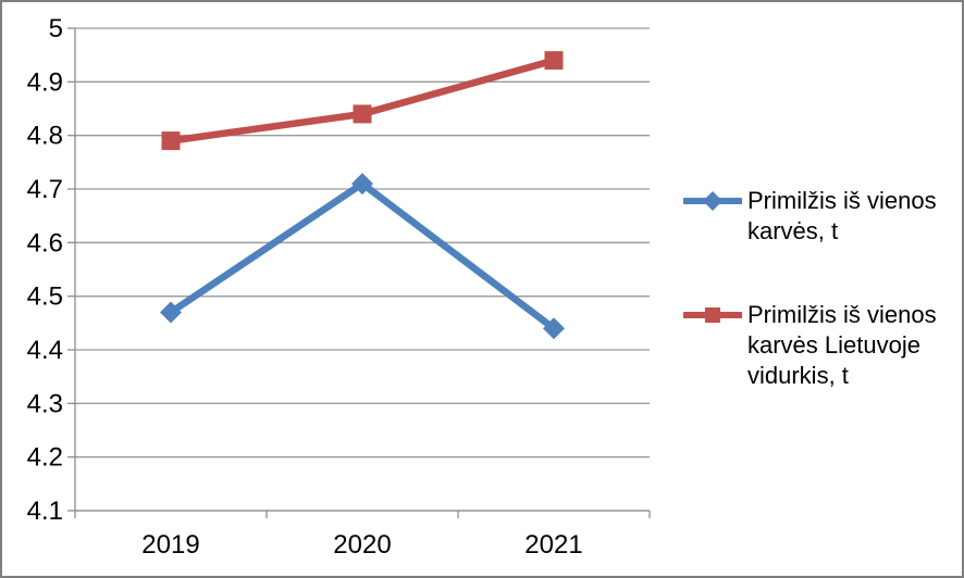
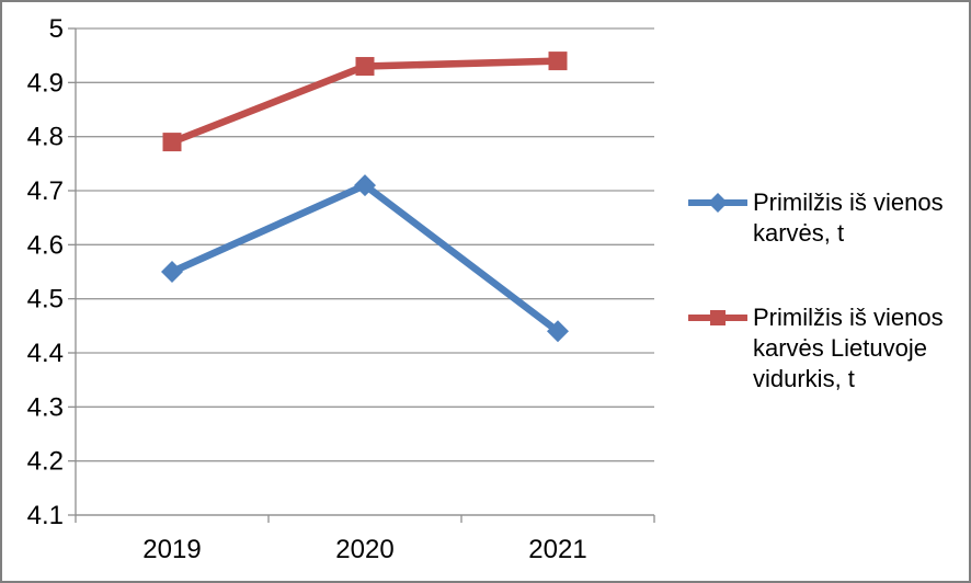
Primilžis iš vienos karvės, t/2019: 4.47 -> 4.55
Primilžis iš vienos karvės Lietuvoje vidurkis, t/2020: 4.84 -> 4.93
